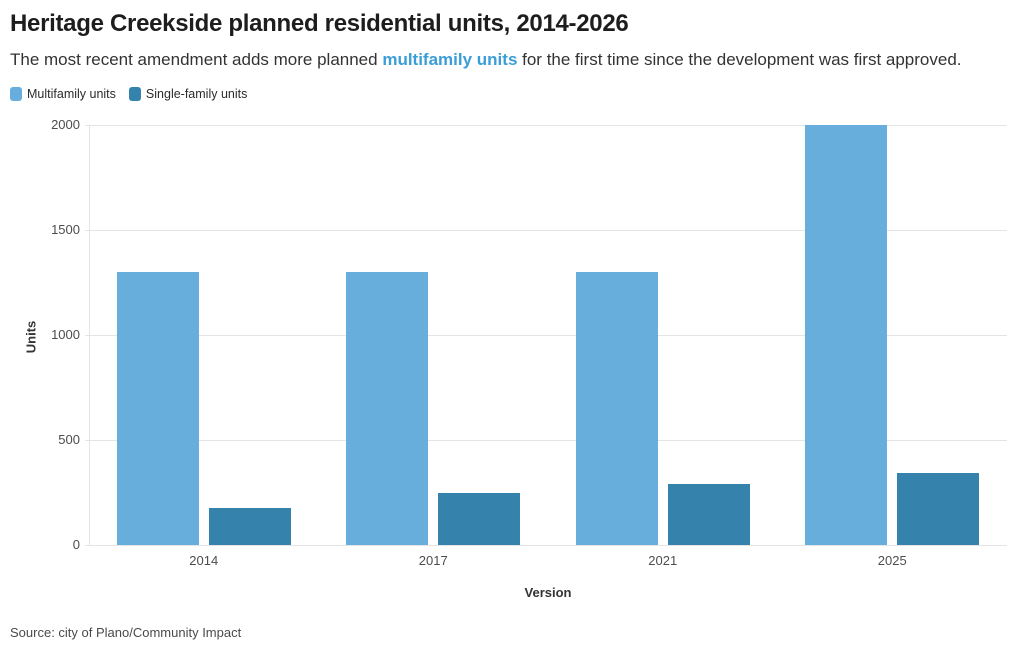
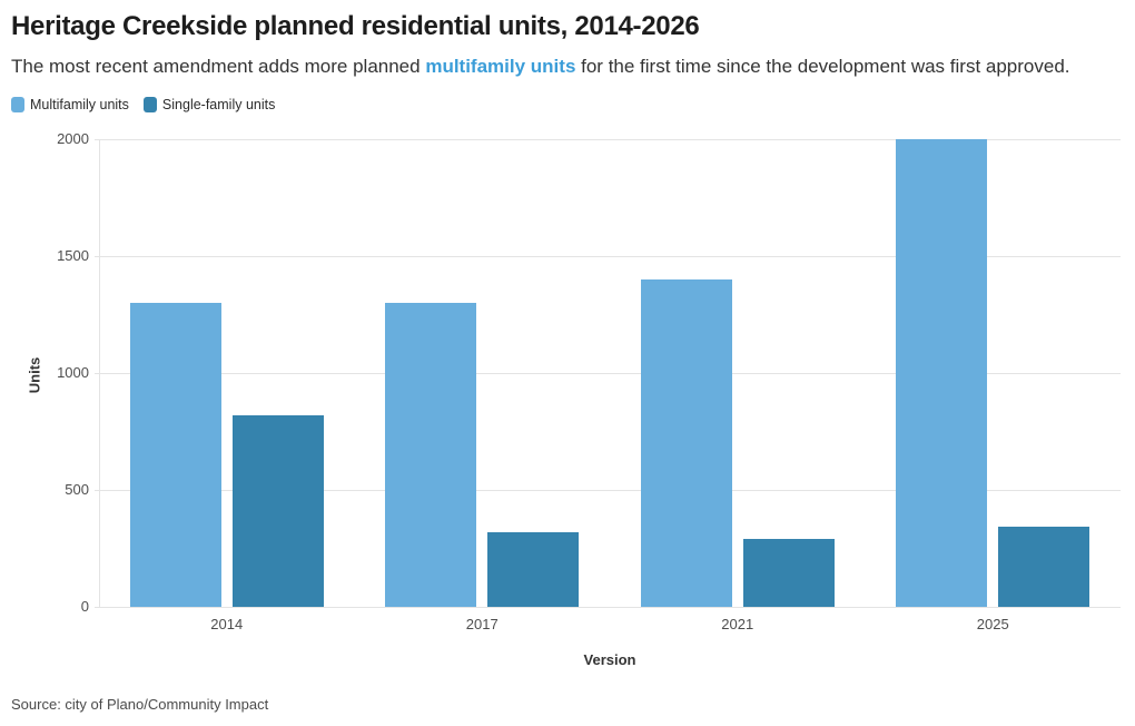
Single-family units/2014: 180 -> 820
Single-family units/2017: 250 -> 320
Multifamily units/2021: 1300 -> 1400
